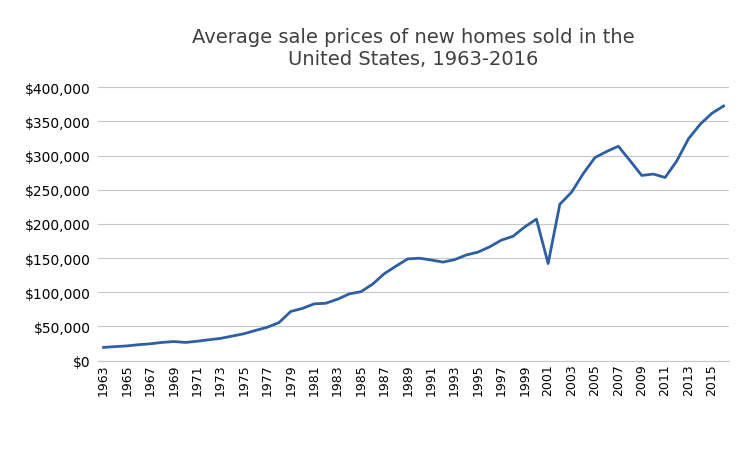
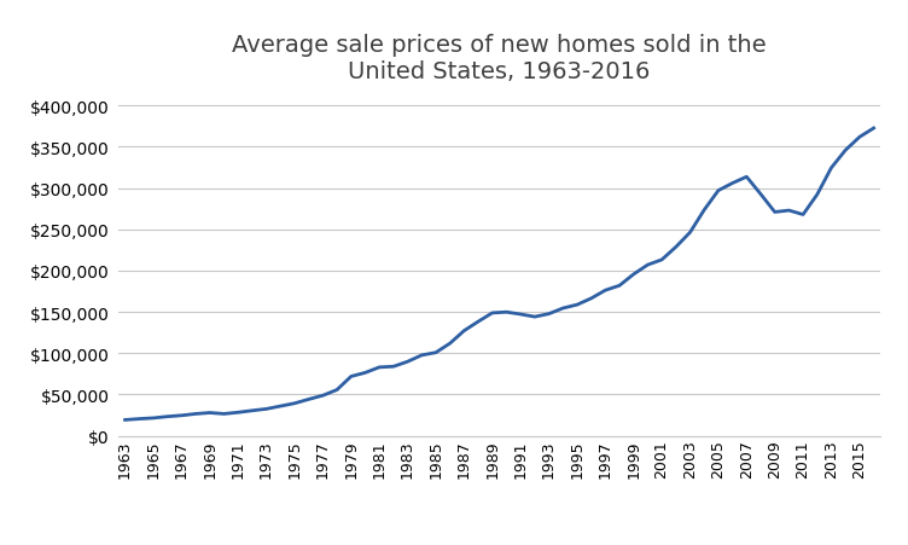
2001: $142,000 -> $213,000
